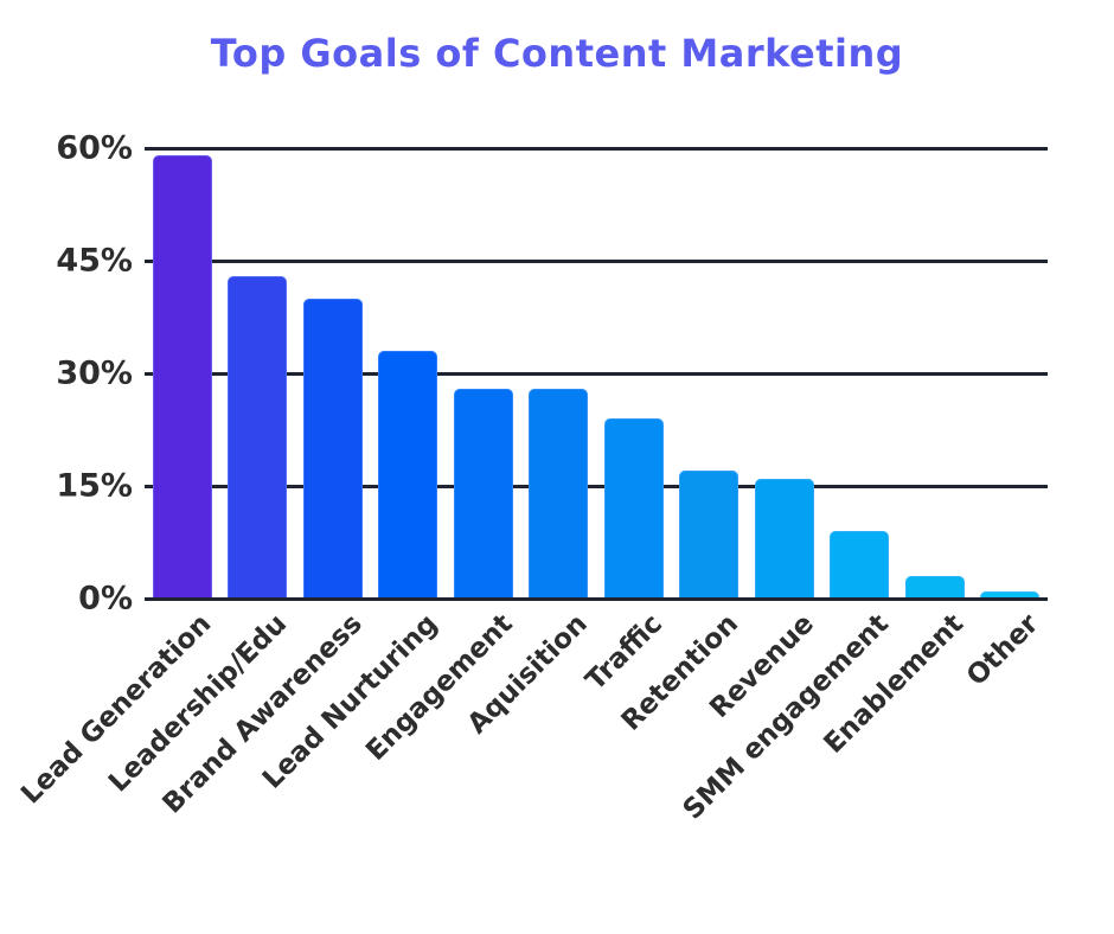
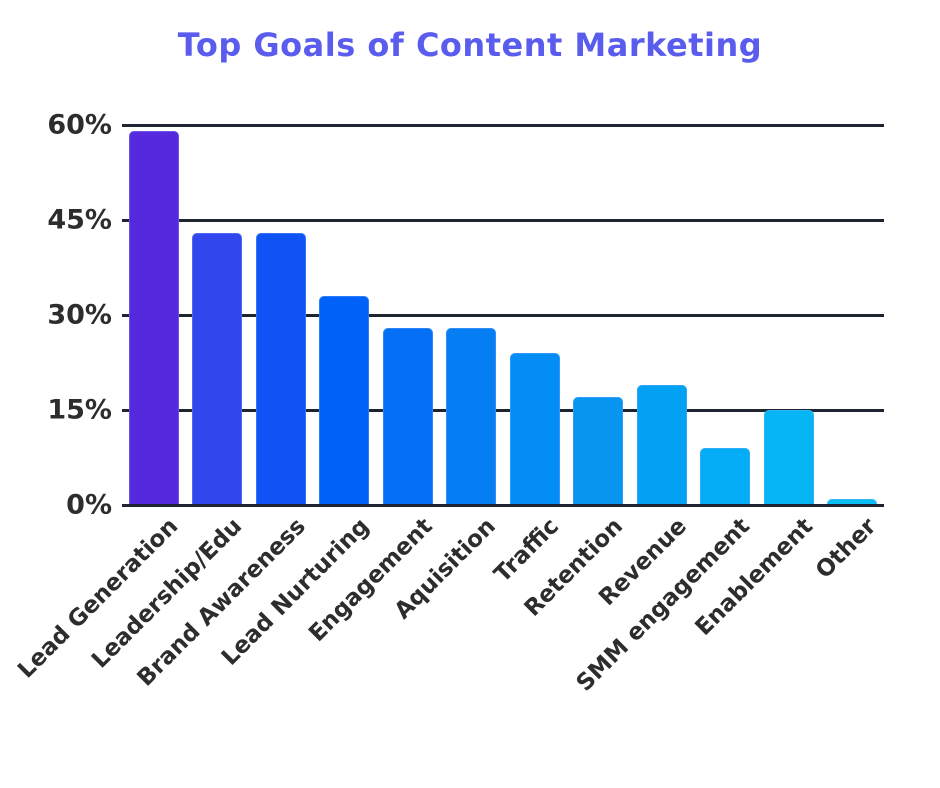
Brand Awareness: 40% -> 43%
Revenue: 16% -> 19%
Enablement: 3% -> 15%
